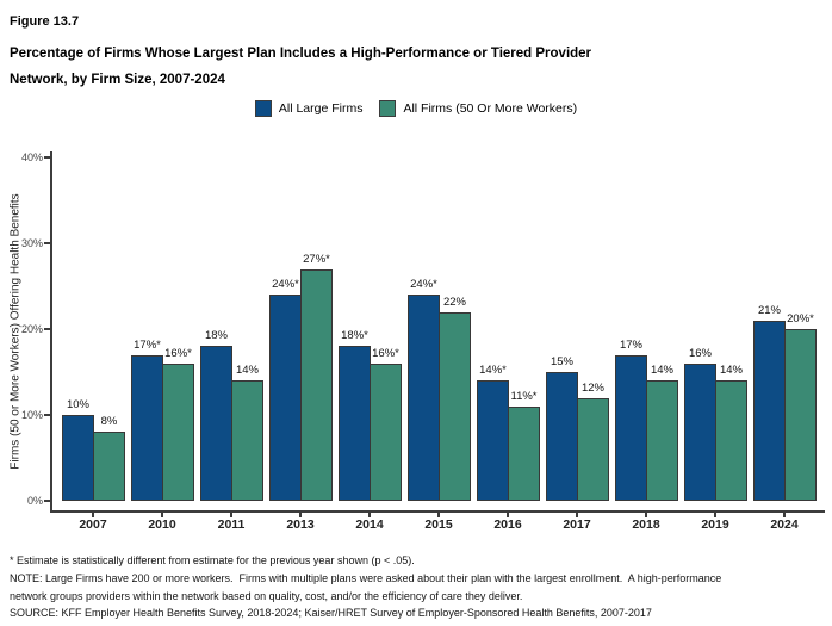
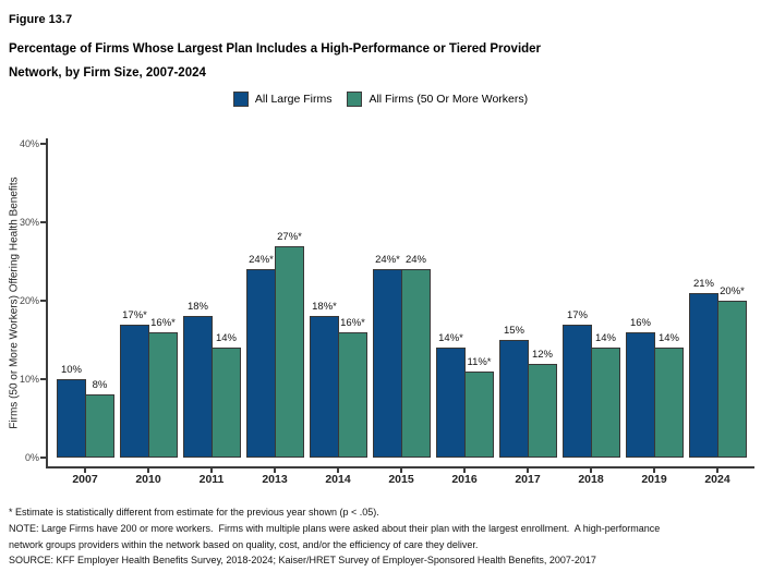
All Firms (50 Or More Workers)/2015: 22% -> 24%
